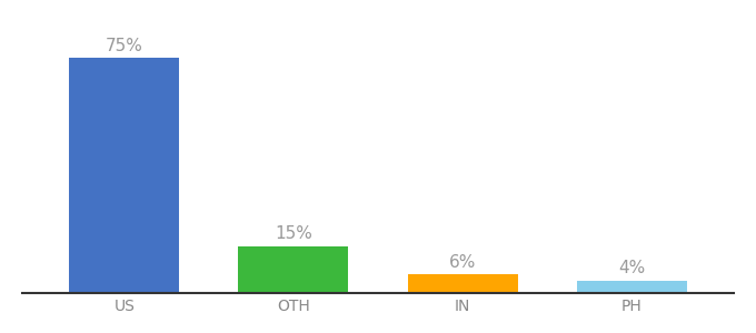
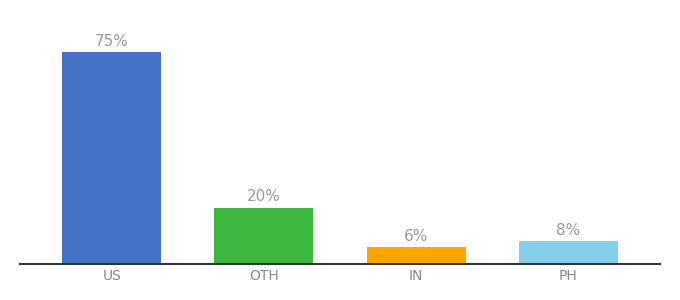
OTH: 15% -> 20%
PH: 4% -> 8%
